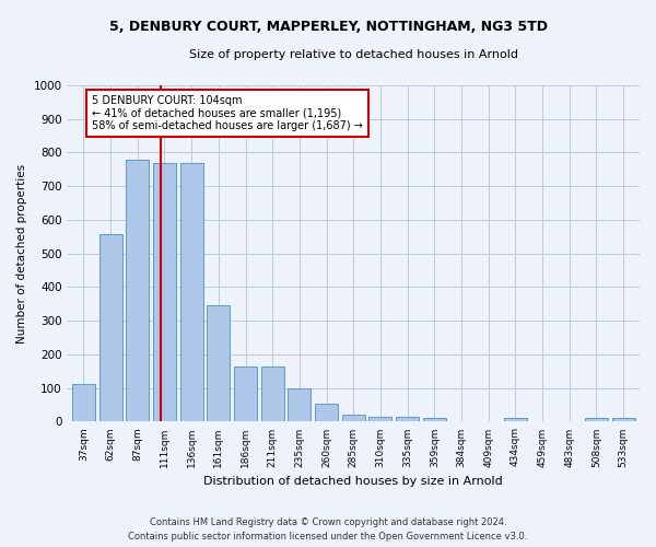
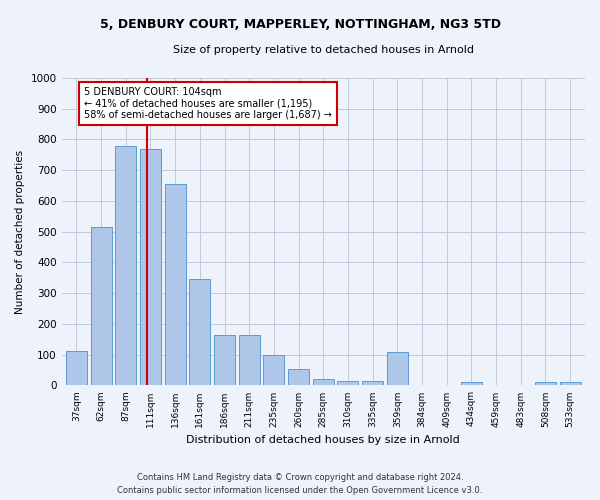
62sqm: 558 -> 515
136sqm: 770 -> 655
359sqm: 12 -> 110
